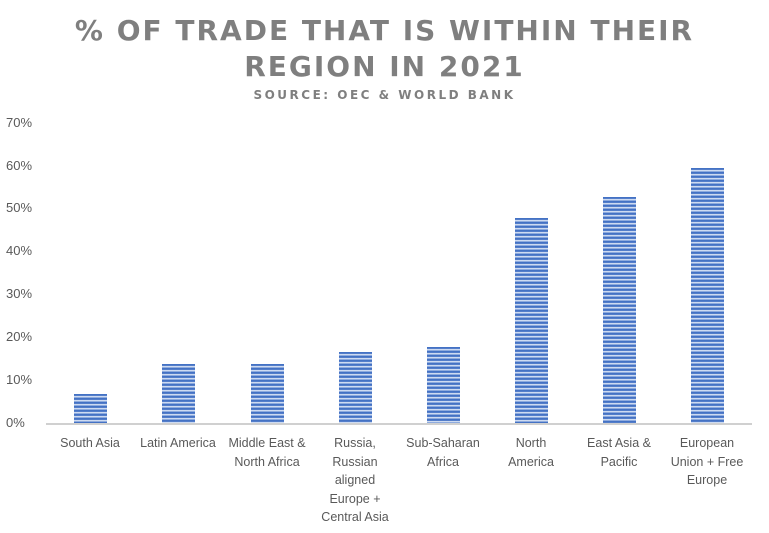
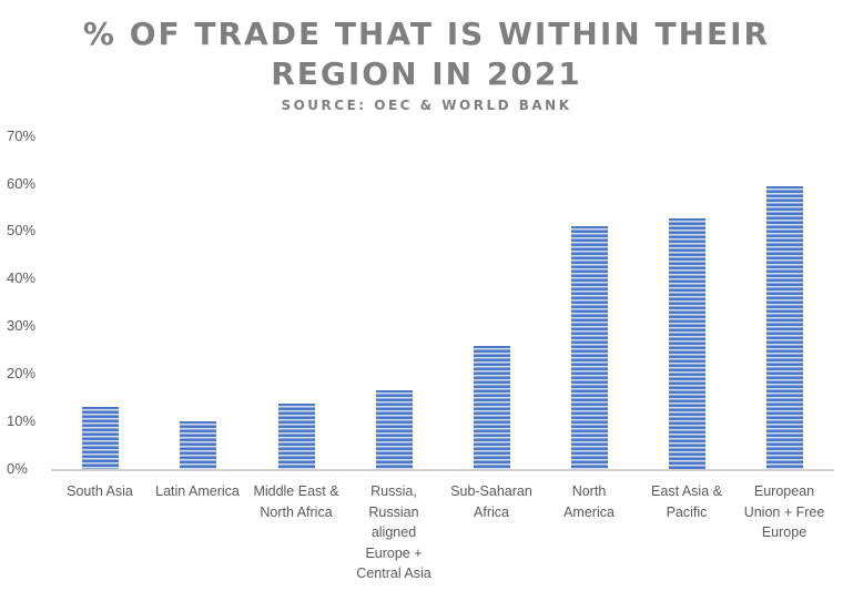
South Asia: 7% -> 13%
Latin America: 14% -> 10%
Sub-Saharan Africa: 18% -> 26%
North America: 48% -> 51%
